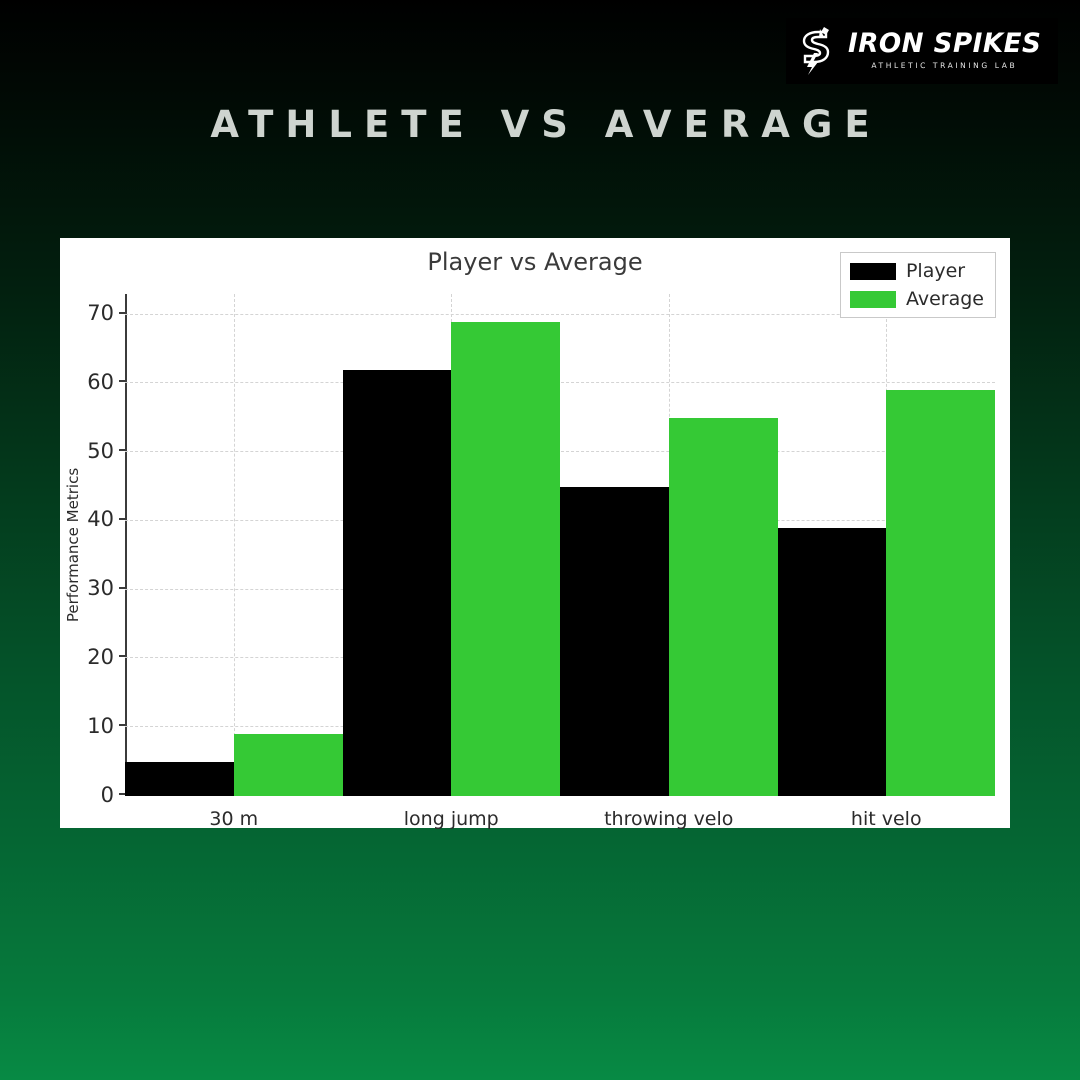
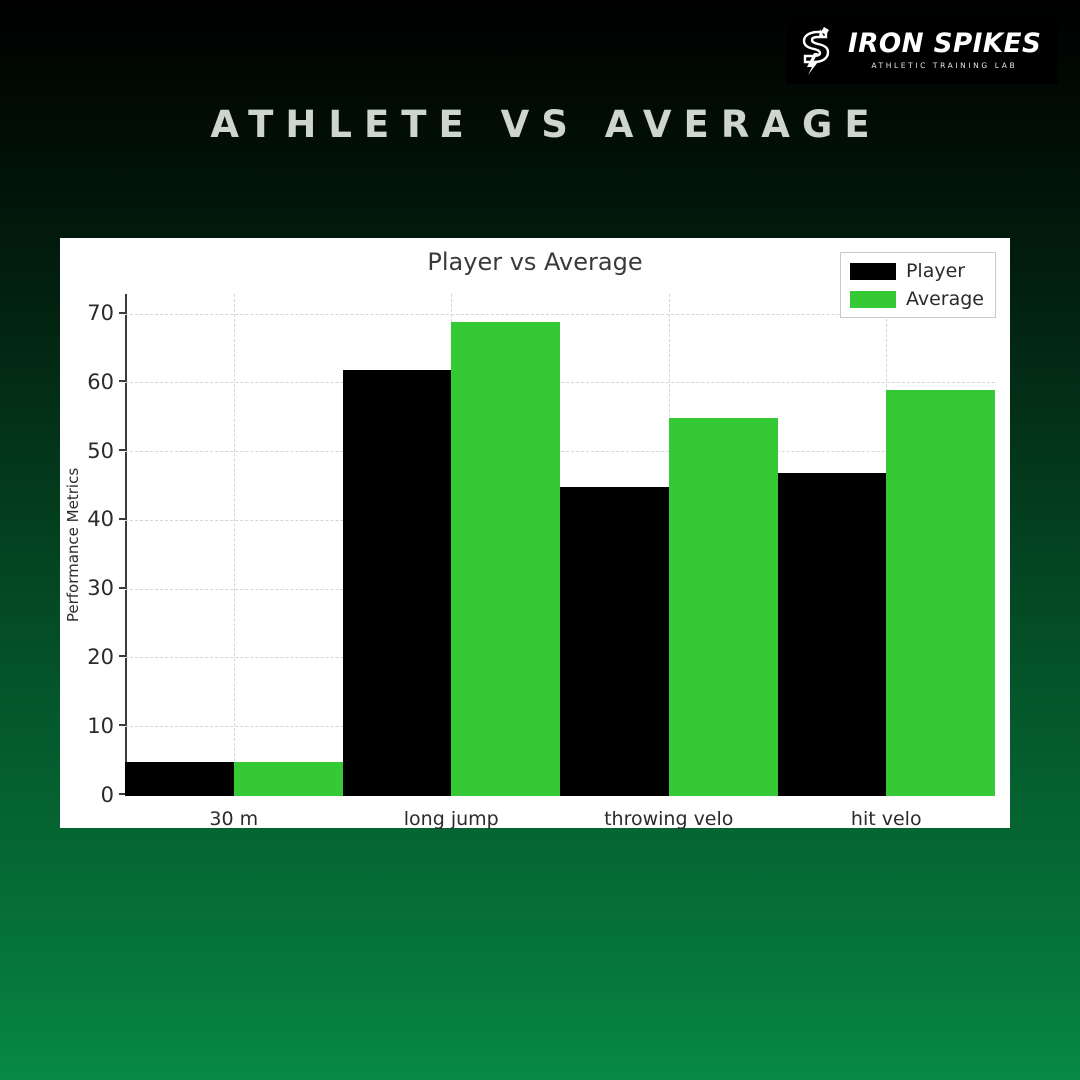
Average/30 m: 9 -> 5
Player/hit velo: 39 -> 47
